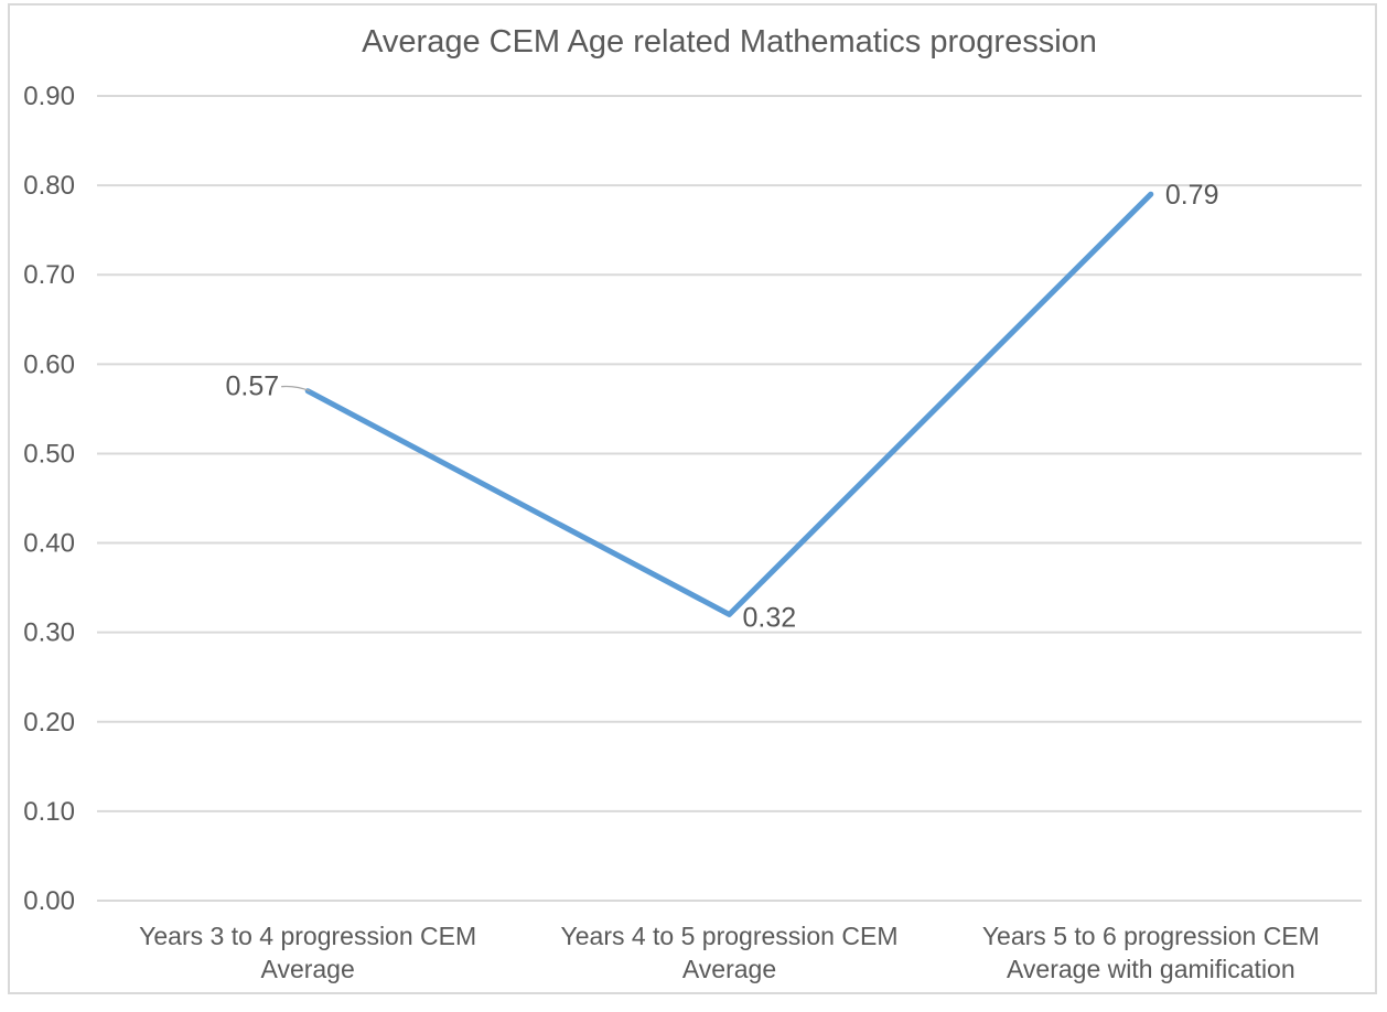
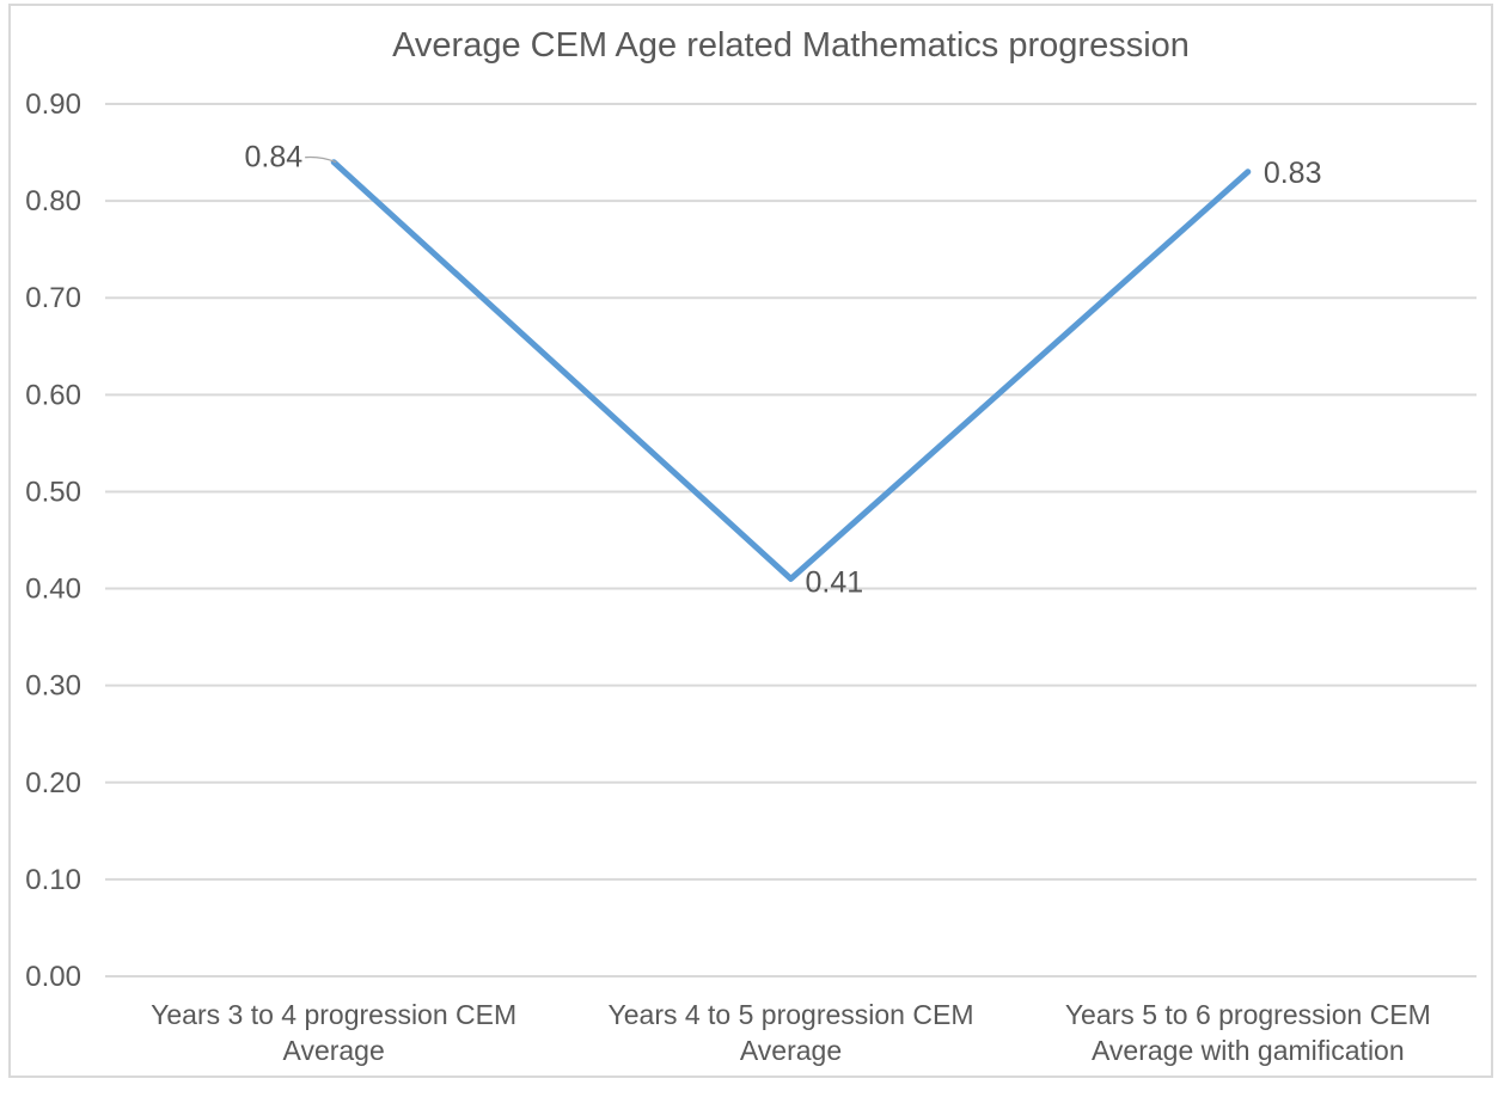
Years 3 to 4 progression CEM Average: 0.57 -> 0.84
Years 4 to 5 progression CEM Average: 0.32 -> 0.41
Years 5 to 6 progression CEM Average with gamification: 0.79 -> 0.83
